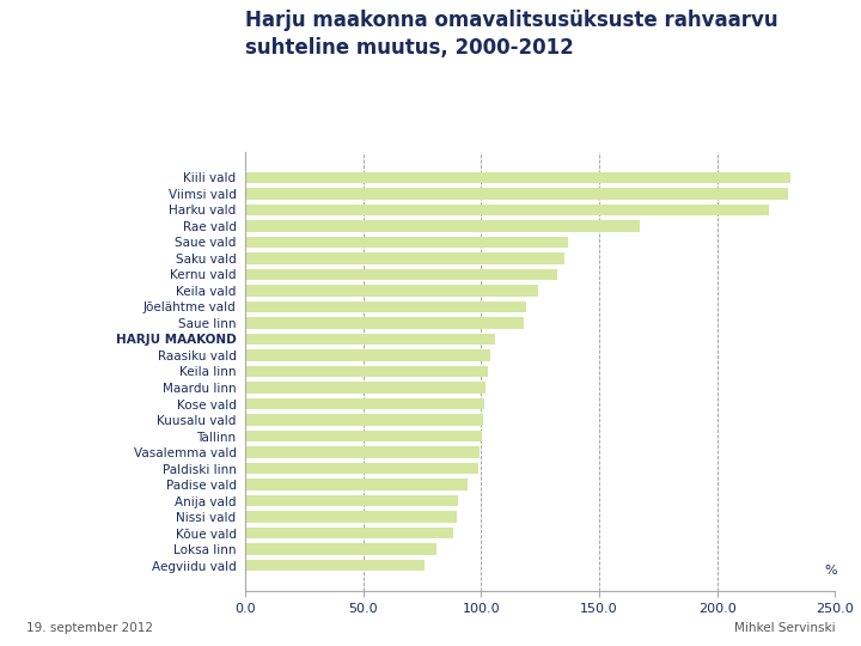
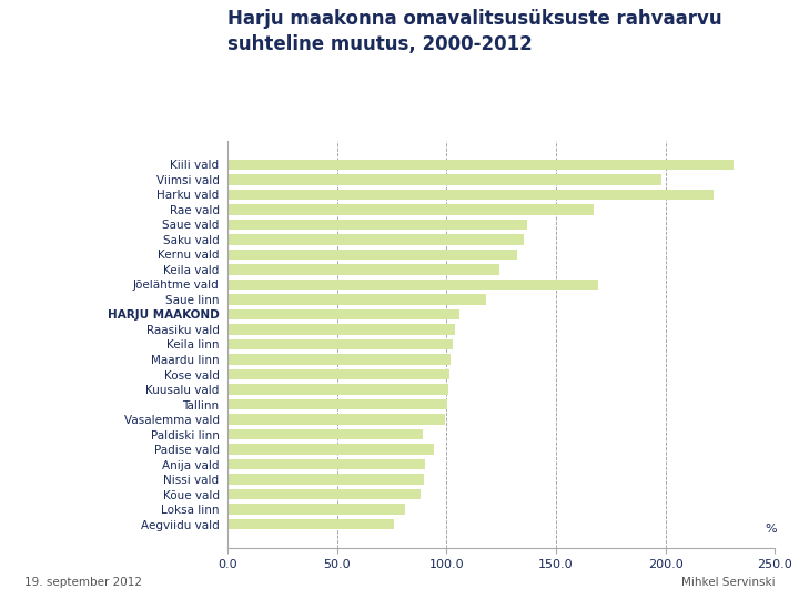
Viimsi vald: 230 -> 198
Jõelähtme vald: 119 -> 169
Paldiski linn: 98 -> 89
